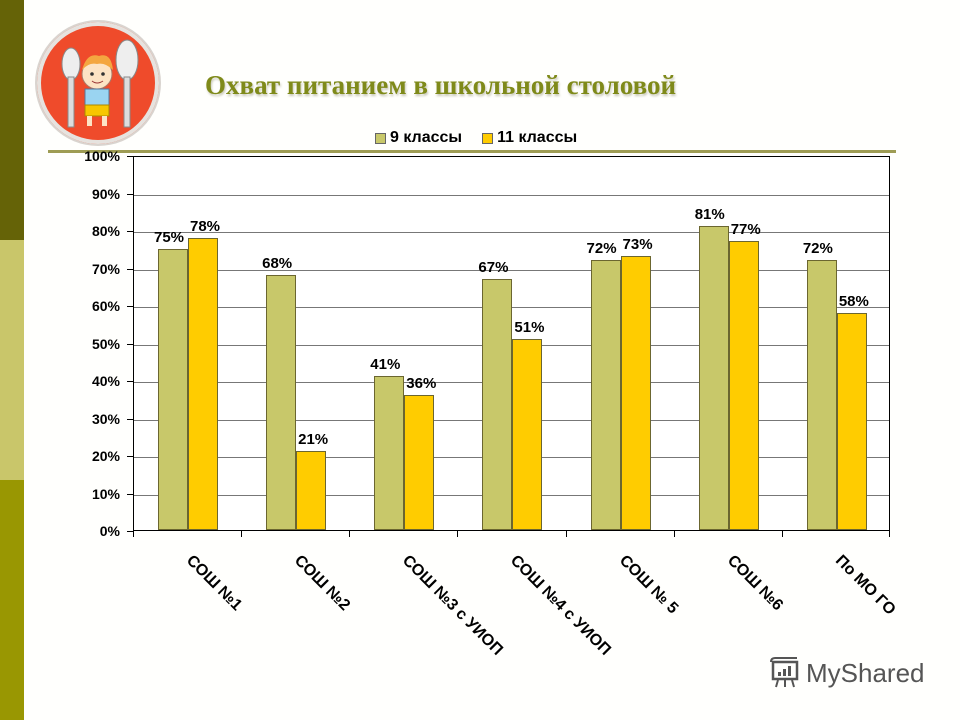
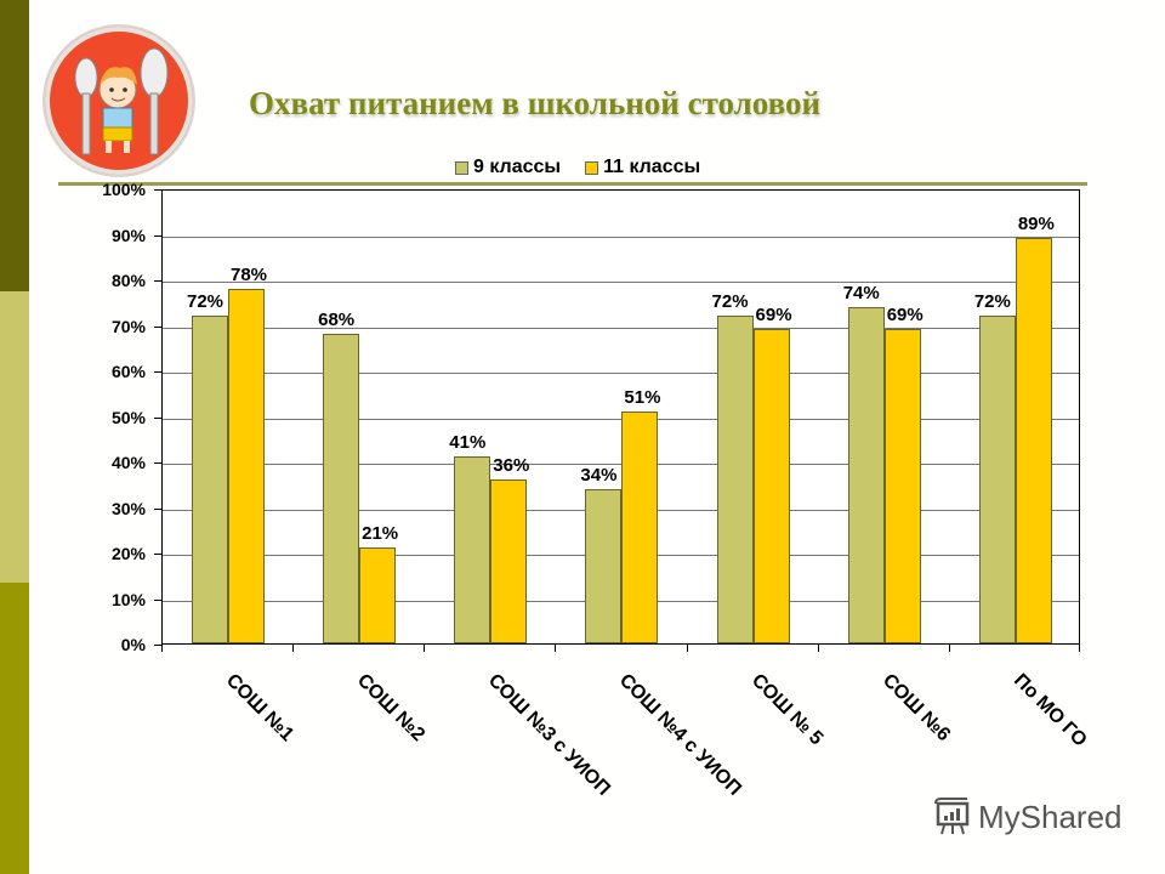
9 классы/СОШ №1: 75% -> 72%
9 классы/СОШ №4 с УИОП: 67% -> 34%
11 классы/СОШ № 5: 73% -> 69%
9 классы/СОШ №6: 81% -> 74%
11 классы/СОШ №6: 77% -> 69%
11 классы/По МО ГО: 58% -> 89%
